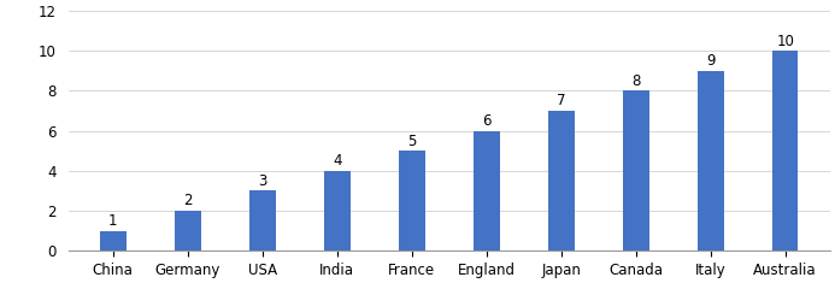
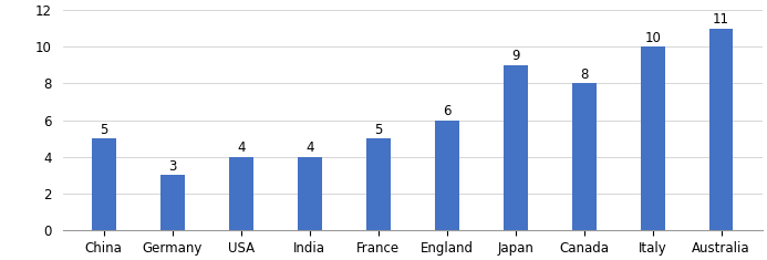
China: 1 -> 5
Germany: 2 -> 3
USA: 3 -> 4
Japan: 7 -> 9
Italy: 9 -> 10
Australia: 10 -> 11
